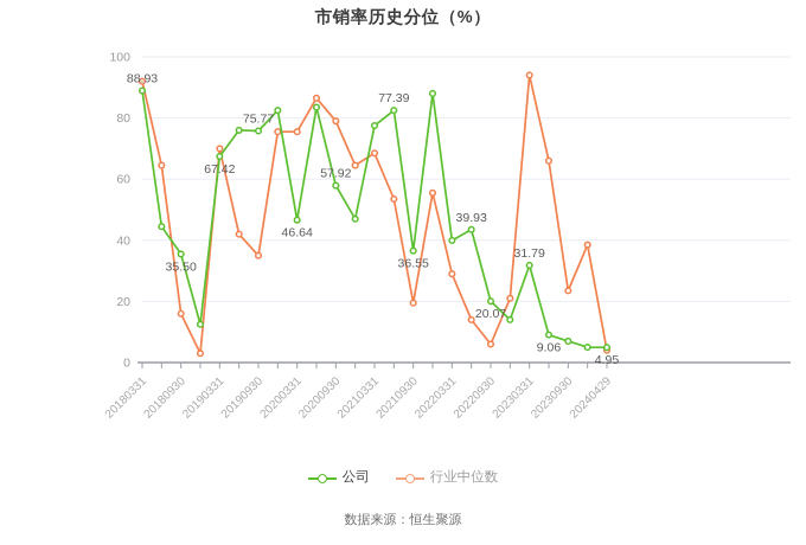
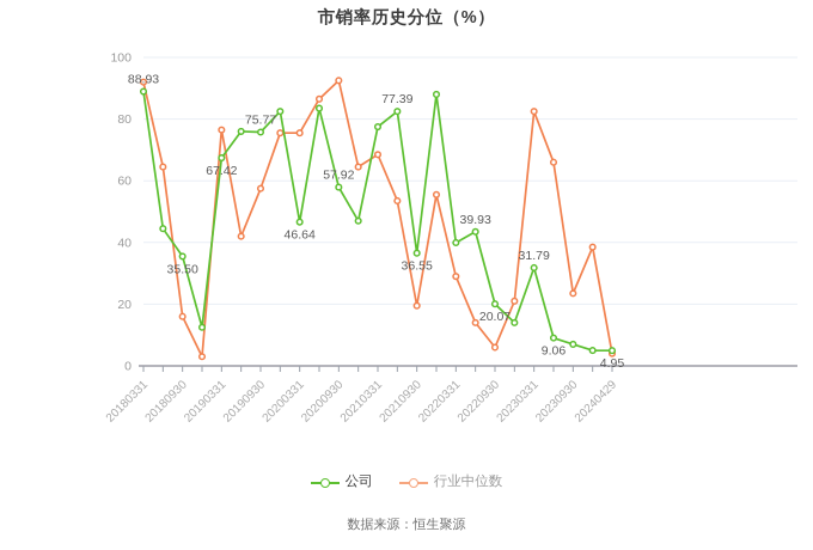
行业中位数/20190331: 70 -> 76
行业中位数/20190930: 35 -> 58
行业中位数/20200930: 79 -> 92
行业中位数/20230331: 94 -> 82
